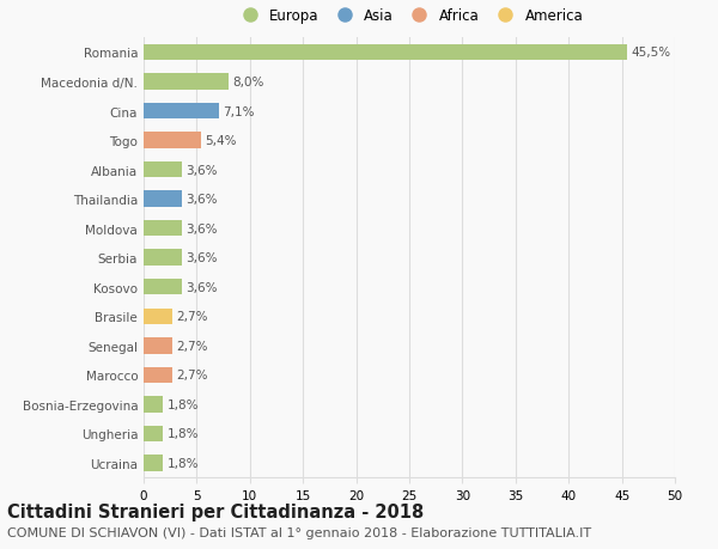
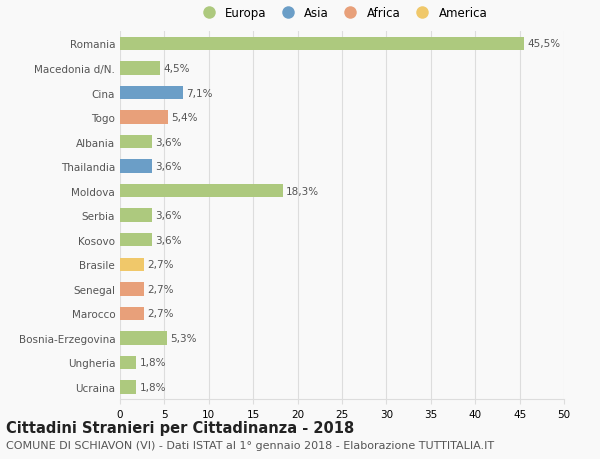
Macedonia d/N.: 8,0% -> 4,5%
Moldova: 3,6% -> 18,3%
Bosnia-Erzegovina: 1,8% -> 5,3%
